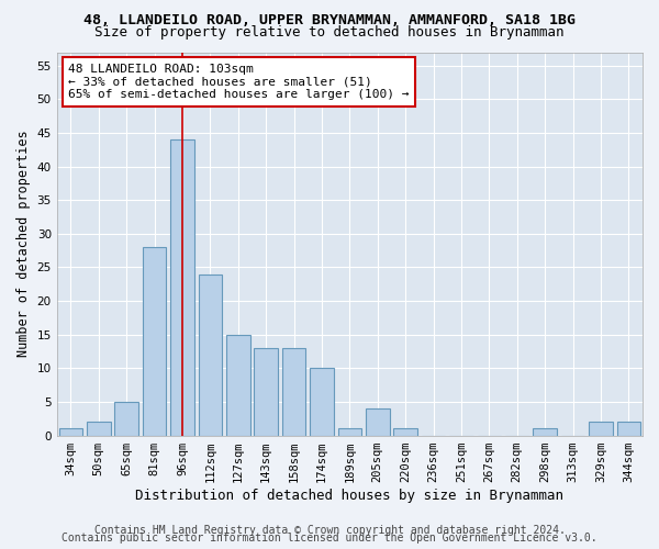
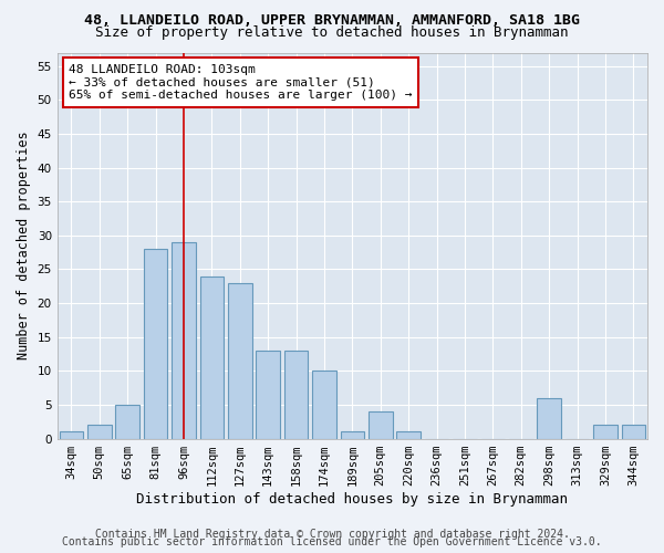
96sqm: 44 -> 29
127sqm: 15 -> 23
298sqm: 1 -> 6
